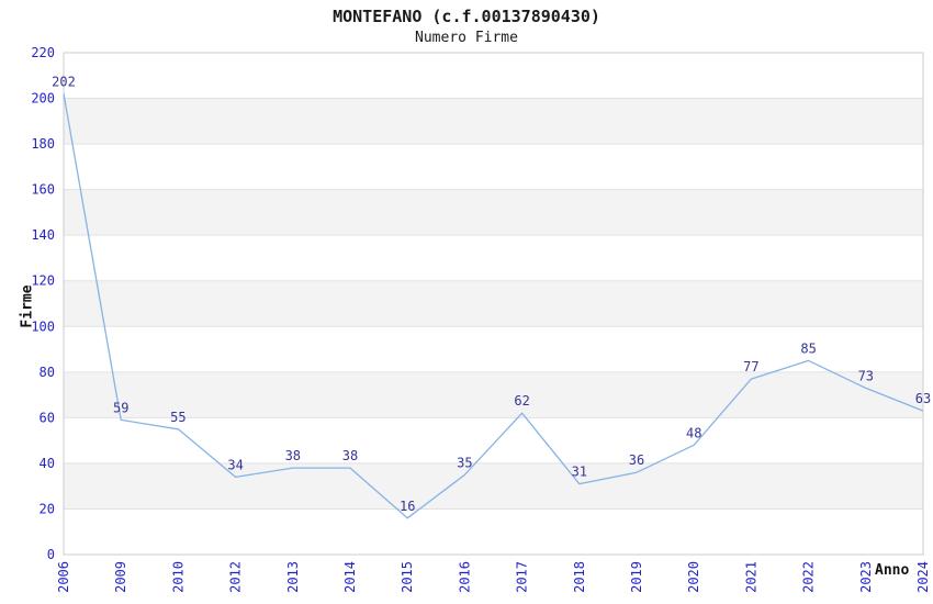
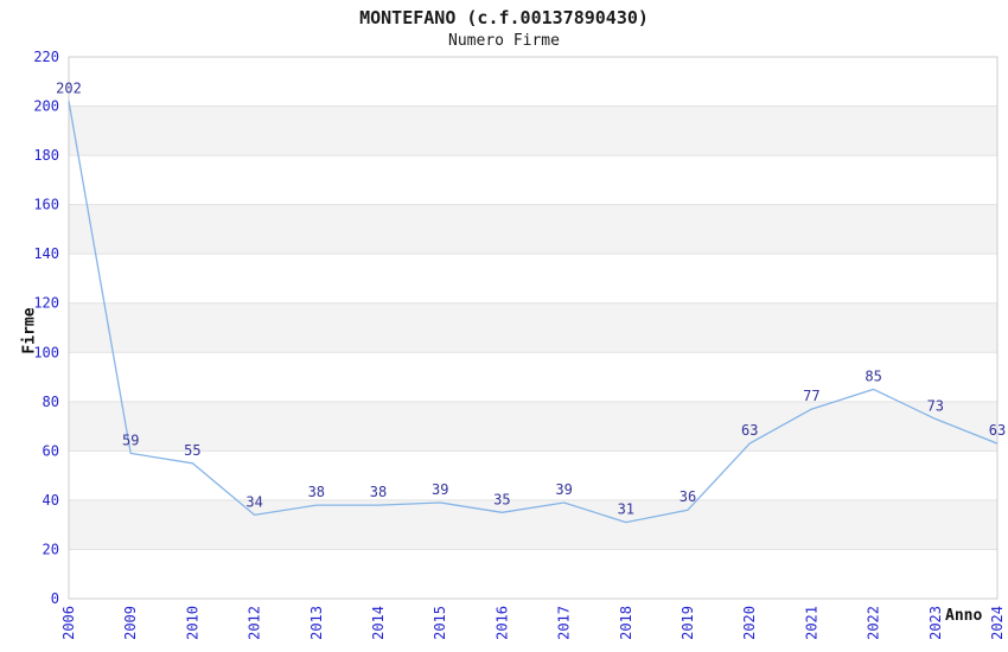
2015: 16 -> 39
2017: 62 -> 39
2020: 48 -> 63
